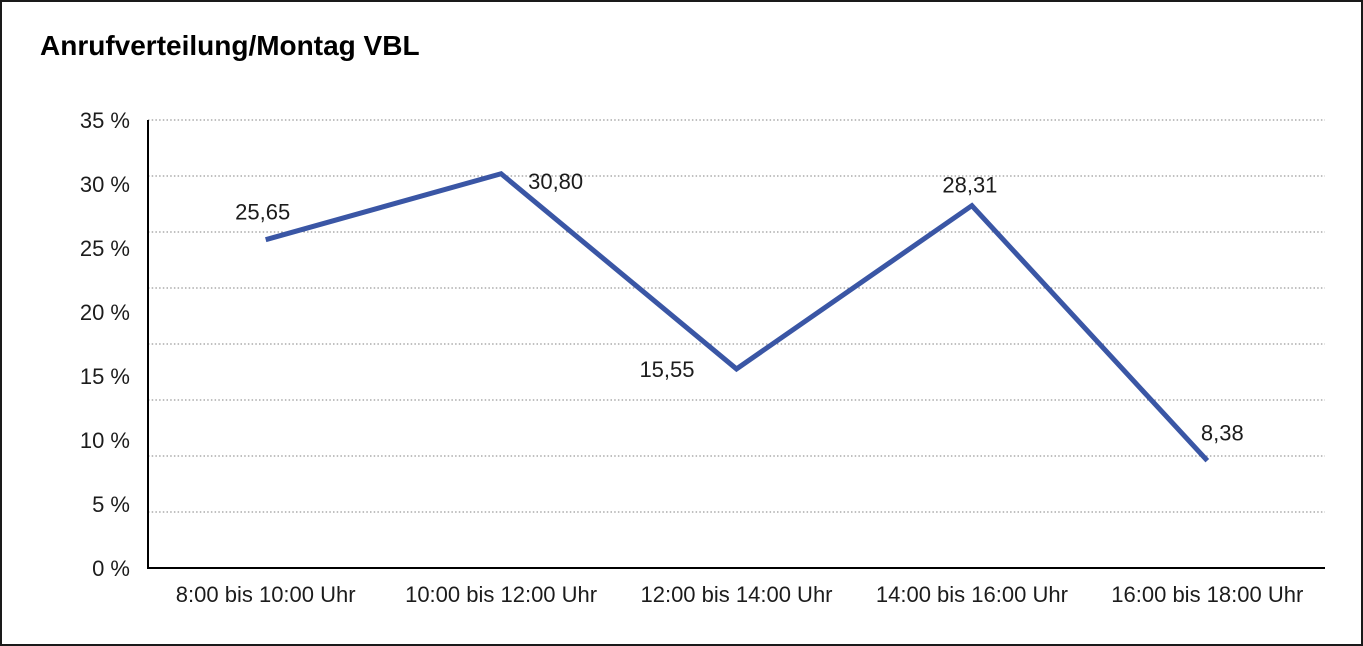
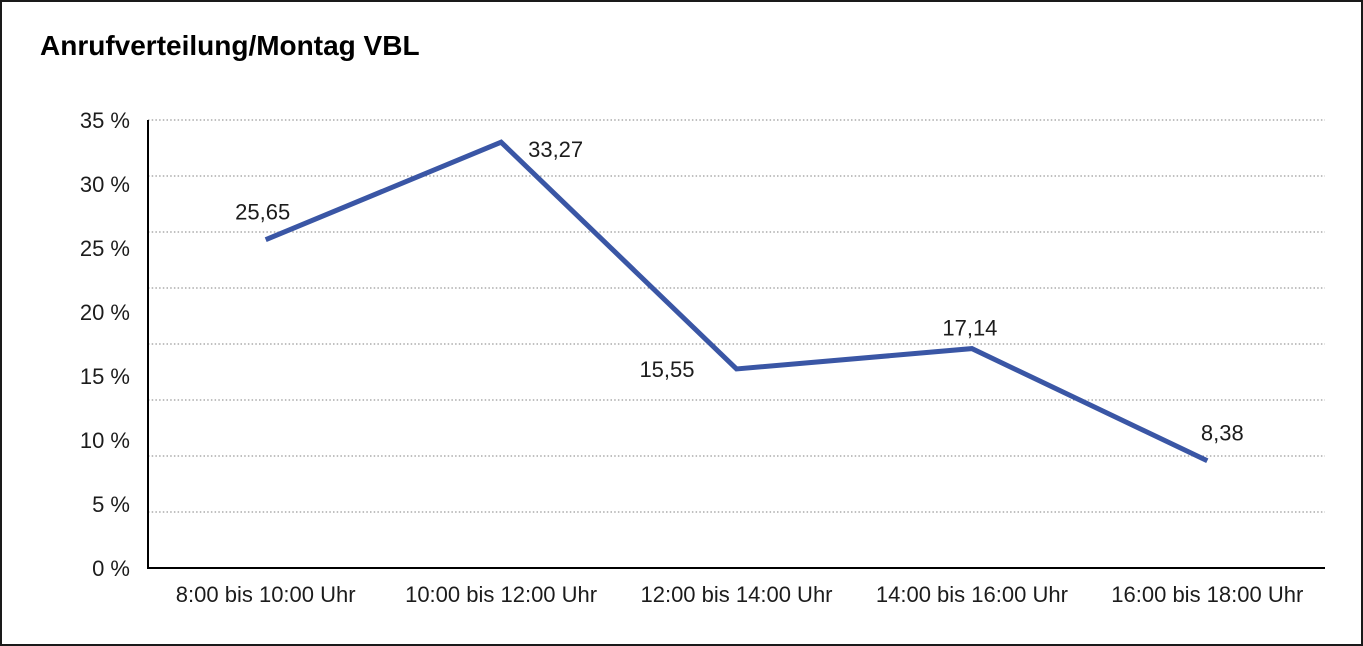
10:00 bis 12:00 Uhr: 30,80 -> 33,27
14:00 bis 16:00 Uhr: 28,31 -> 17,14
